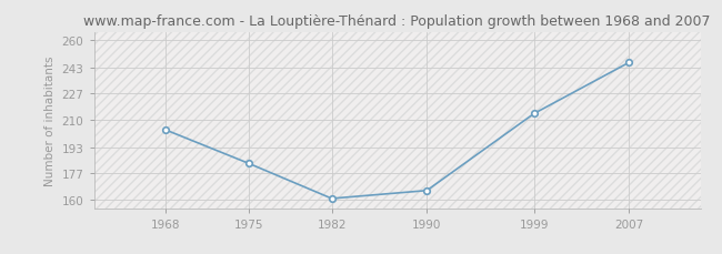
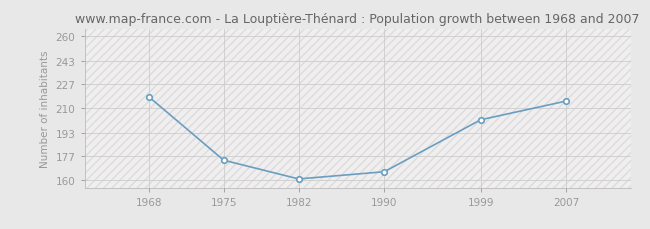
1968: 204 -> 218
1975: 183 -> 174
1999: 214 -> 202
2007: 246 -> 215
